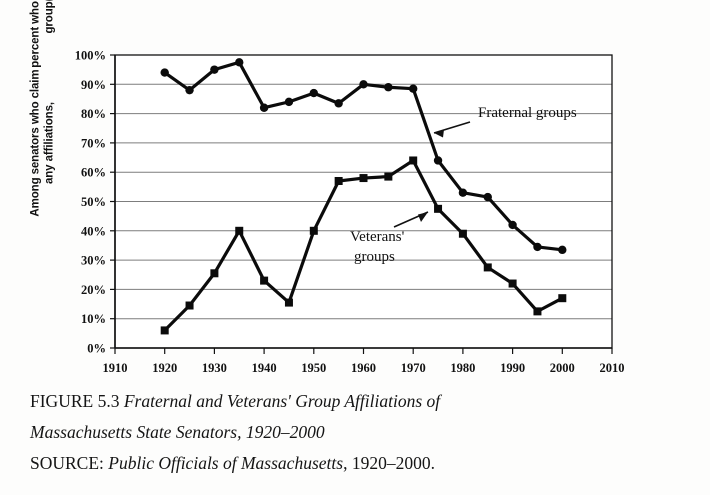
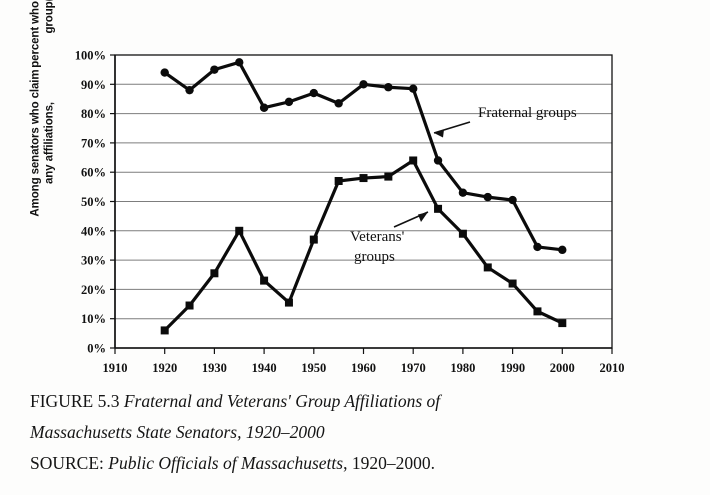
Veterans' groups/1950: 40% -> 37%
Fraternal groups/1990: 42% -> 50%
Veterans' groups/2000: 17% -> 8%
